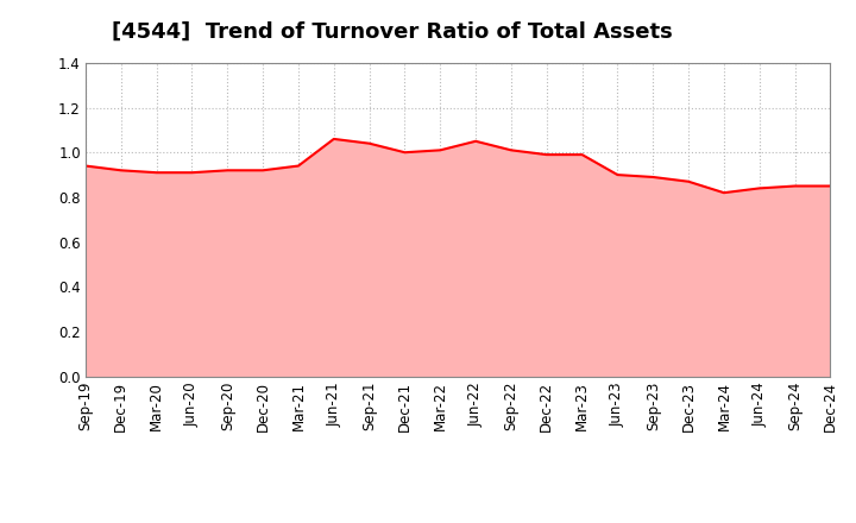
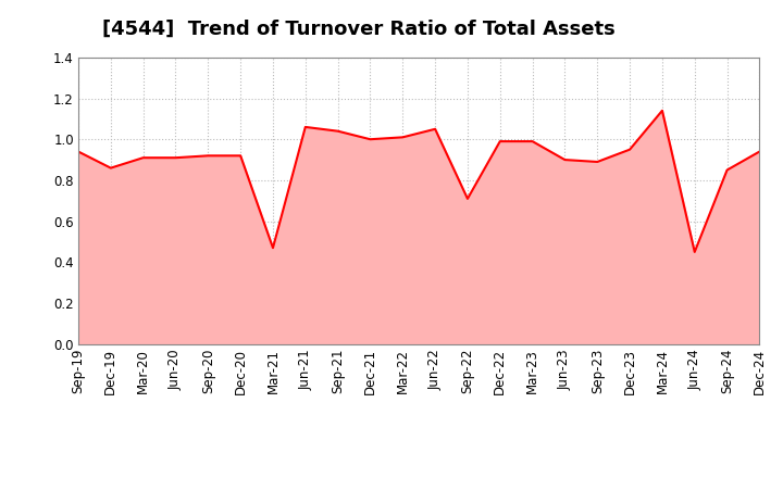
Dec-19: 0.92 -> 0.86
Mar-21: 0.94 -> 0.47
Sep-22: 1.01 -> 0.71
Dec-23: 0.87 -> 0.95
Mar-24: 0.82 -> 1.14
Jun-24: 0.84 -> 0.45
Dec-24: 0.85 -> 0.94
